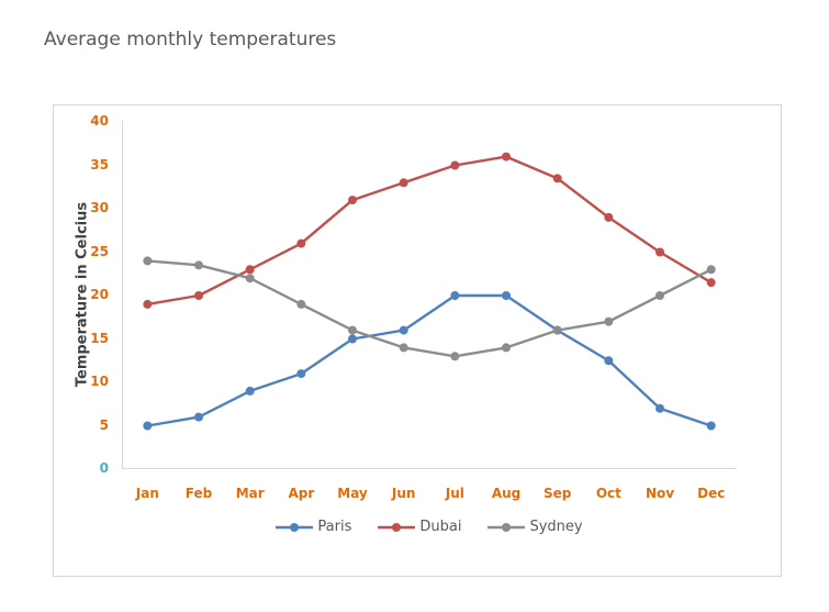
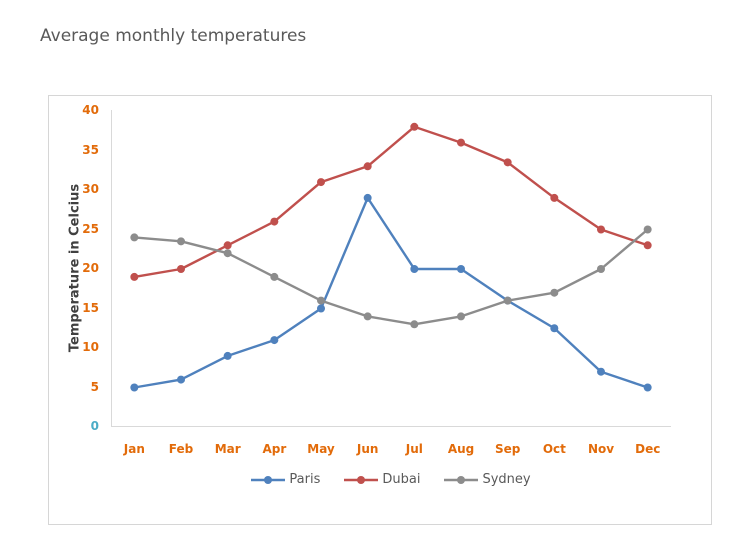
Paris/Jun: 16 -> 29
Dubai/Jul: 35 -> 38
Dubai/Dec: 22 -> 23
Sydney/Dec: 23 -> 25
